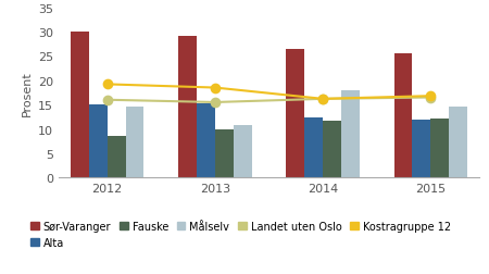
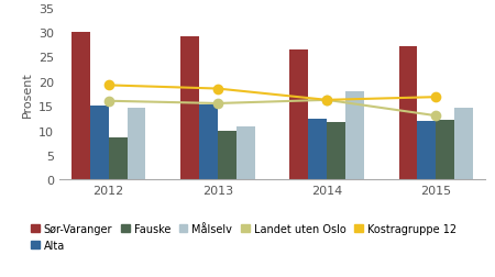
Sør-Varanger/2015: 25.5 -> 27.0
Landet uten Oslo/2015: 16.5 -> 13.0
